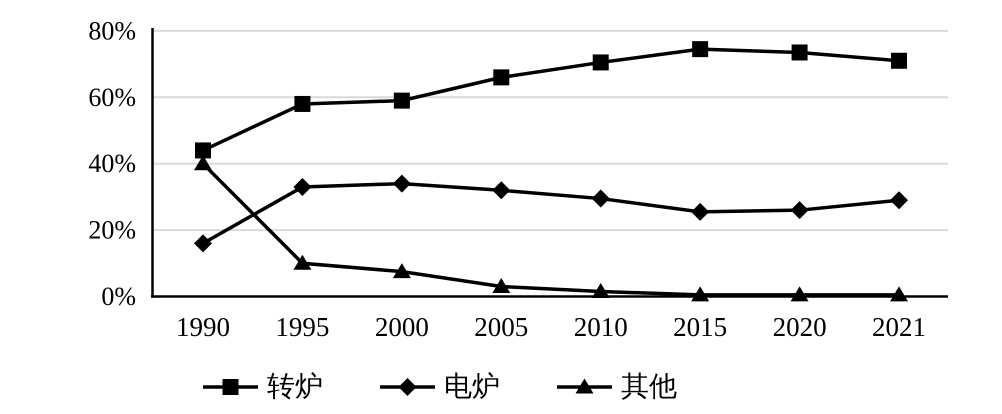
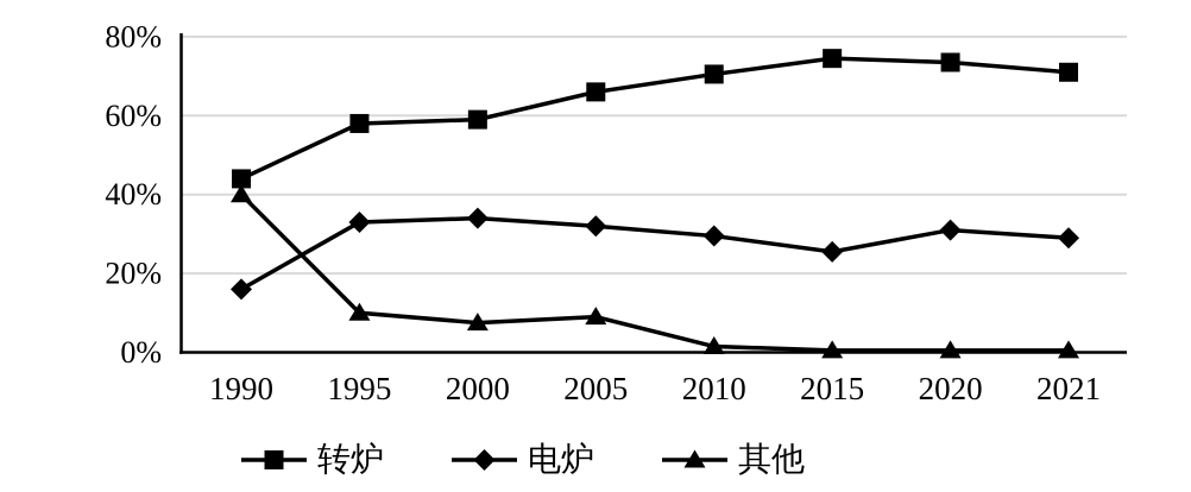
其他/2005: 3% -> 9%
电炉/2020: 26% -> 31%
